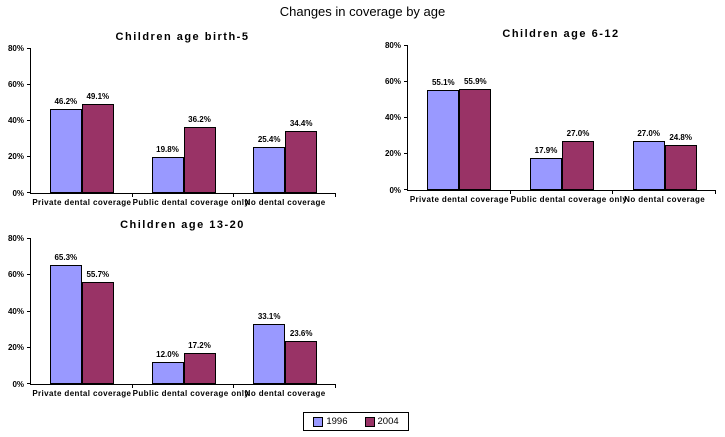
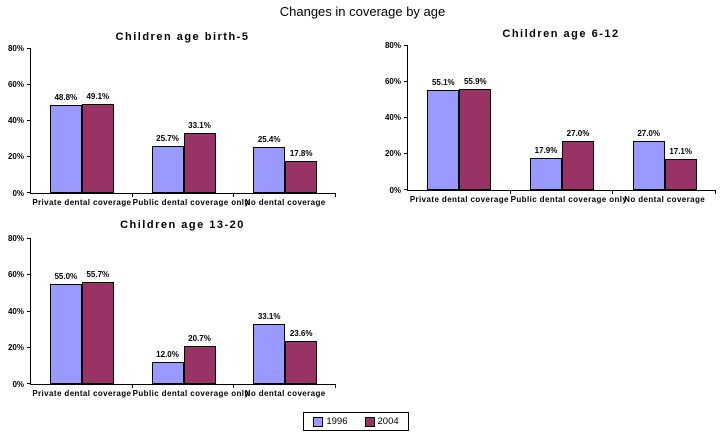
Children age birth-5/1996/Private dental coverage: 46.2% -> 48.8%
Children age birth-5/1996/Public dental coverage only: 19.8% -> 25.7%
Children age birth-5/2004/Public dental coverage only: 36.2% -> 33.1%
Children age birth-5/2004/No dental coverage: 34.4% -> 17.8%
Children age 6-12/2004/No dental coverage: 24.8% -> 17.1%
Children age 13-20/1996/Private dental coverage: 65.3% -> 55.0%
Children age 13-20/2004/Public dental coverage only: 17.2% -> 20.7%
